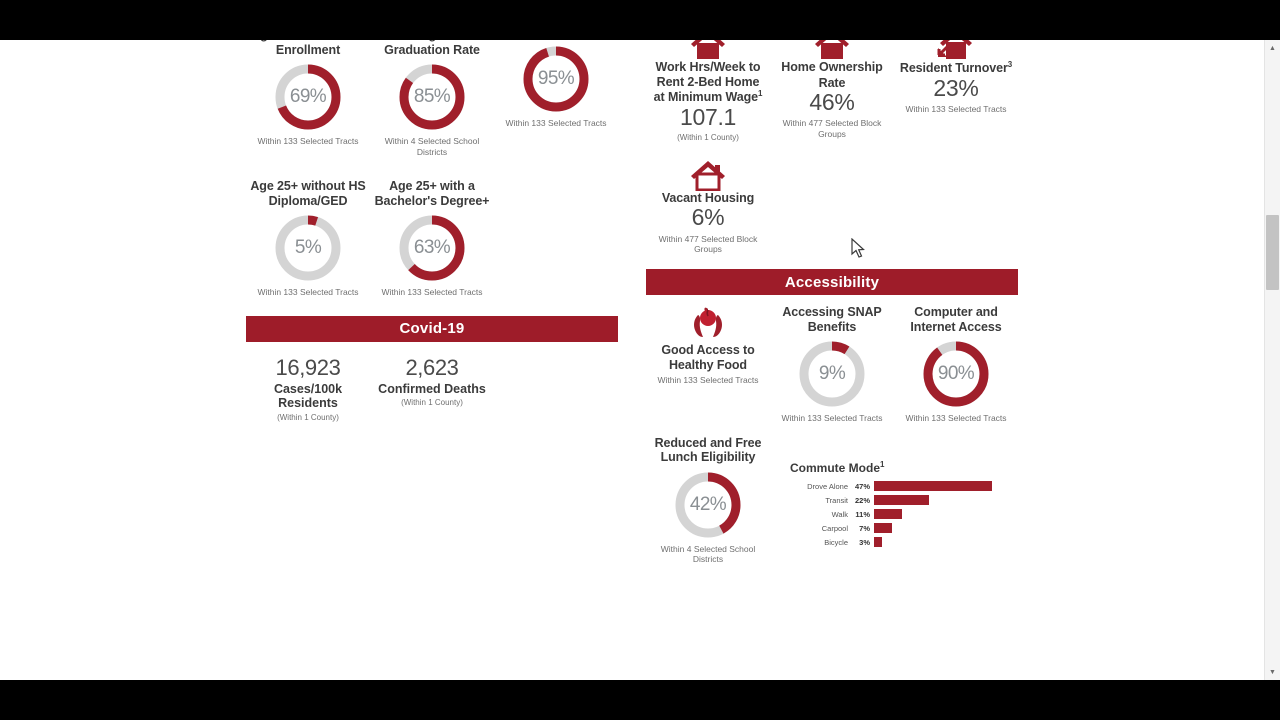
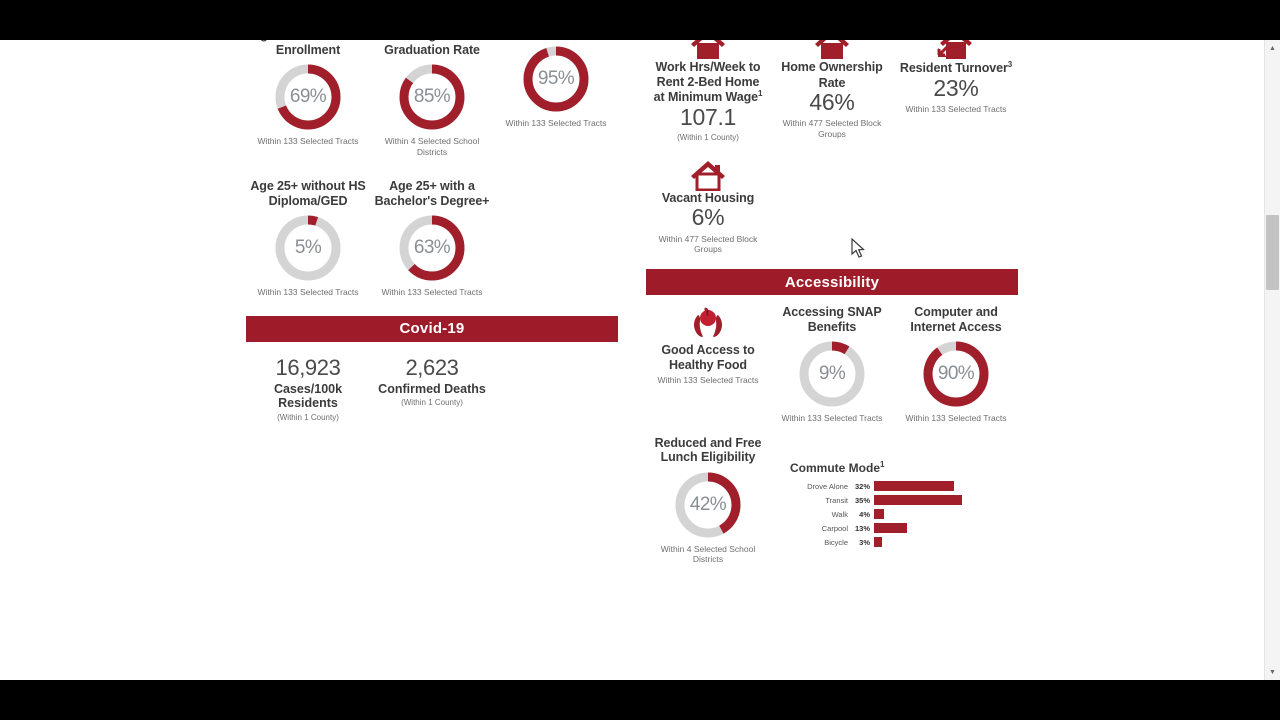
Drove Alone: 47% -> 32%
Transit: 22% -> 35%
Walk: 11% -> 4%
Carpool: 7% -> 13%
